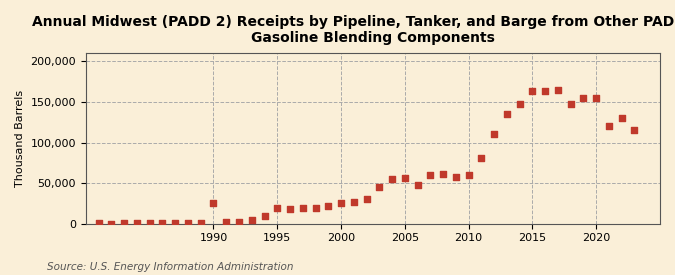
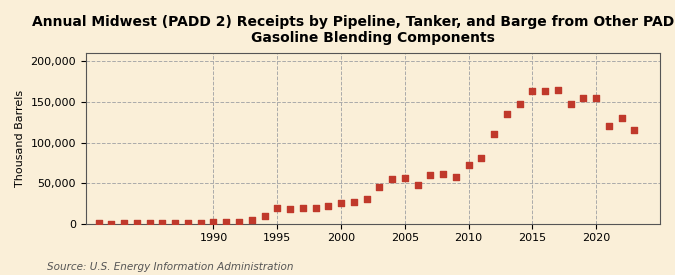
1990: 26,000 -> 2,000
2010: 60,000 -> 73,000
